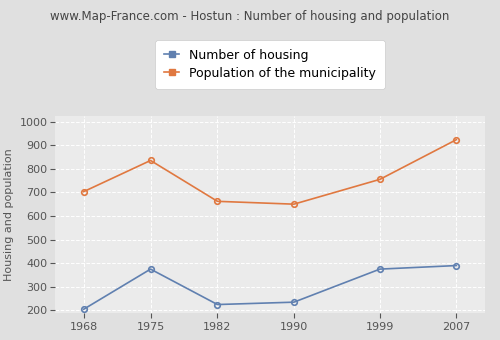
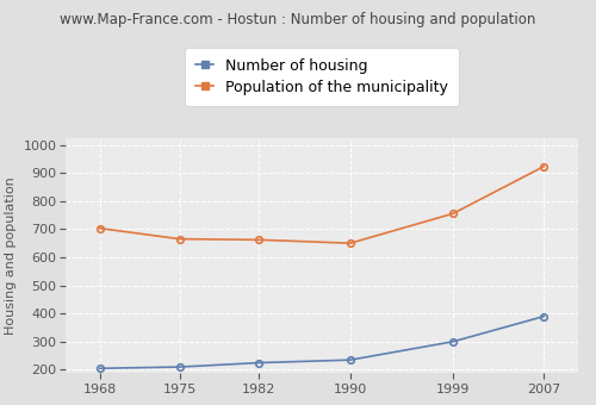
Number of housing/1975: 375 -> 210
Population of the municipality/1975: 835 -> 665
Number of housing/1999: 375 -> 300
